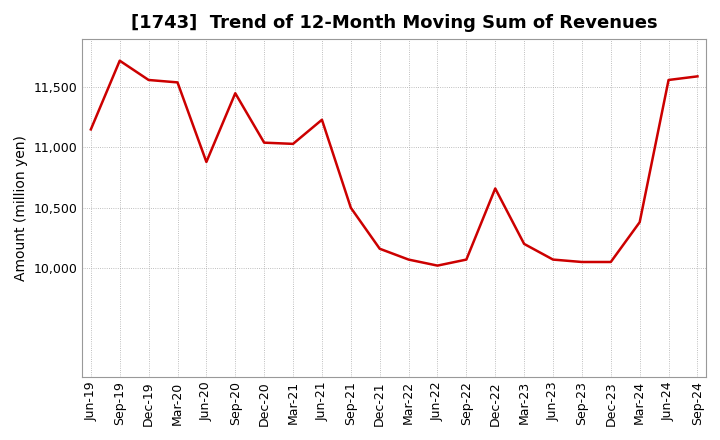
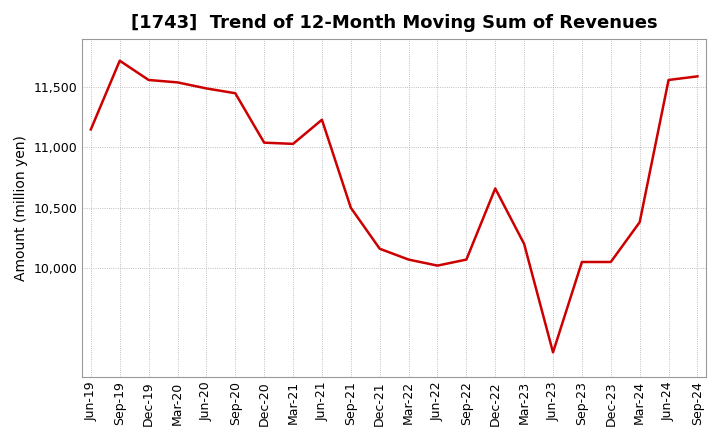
Jun-20: 10,880 -> 11,490
Jun-23: 10,070 -> 9,300
